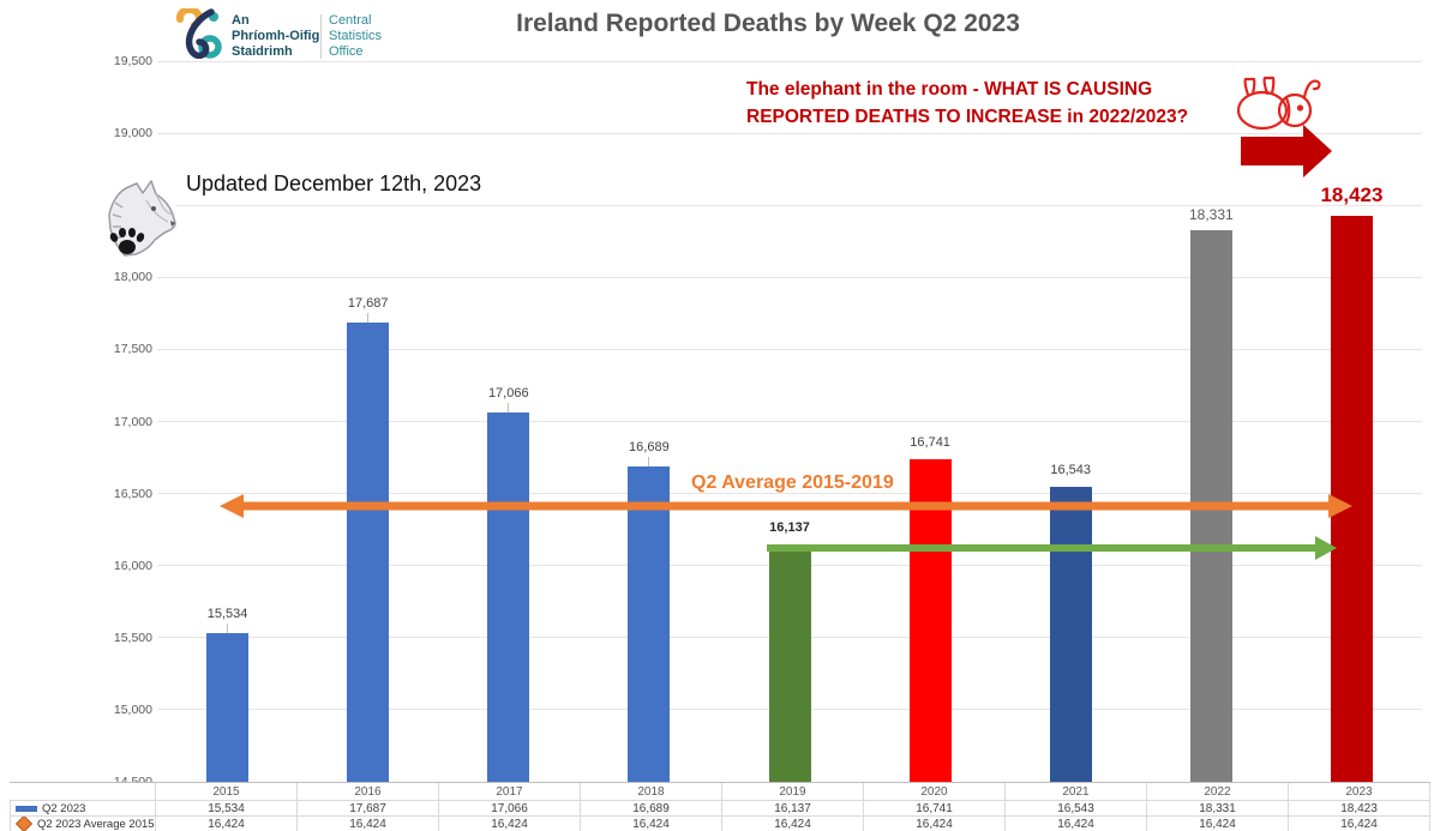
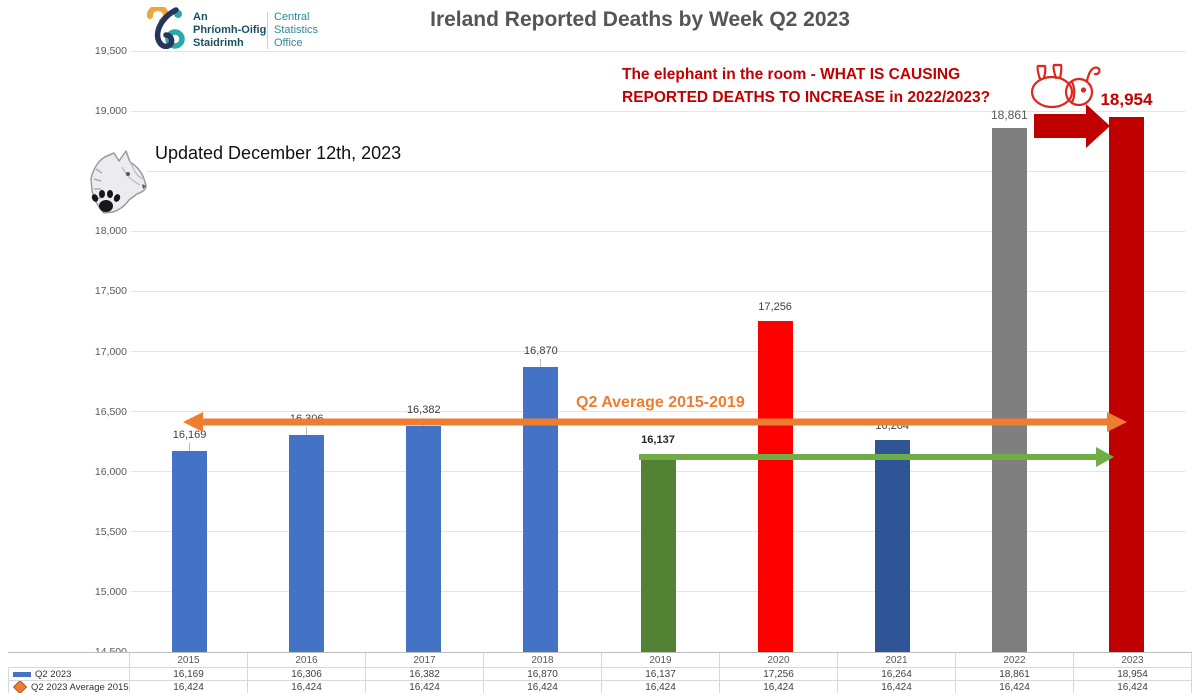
Q2 2023/2015: 15,534 -> 16,169
Q2 2023/2016: 17,687 -> 16,306
Q2 2023/2017: 17,066 -> 16,382
Q2 2023/2018: 16,689 -> 16,870
Q2 2023/2020: 16,741 -> 17,256
Q2 2023/2021: 16,543 -> 16,264
Q2 2023/2022: 18,331 -> 18,861
Q2 2023/2023: 18,423 -> 18,954
